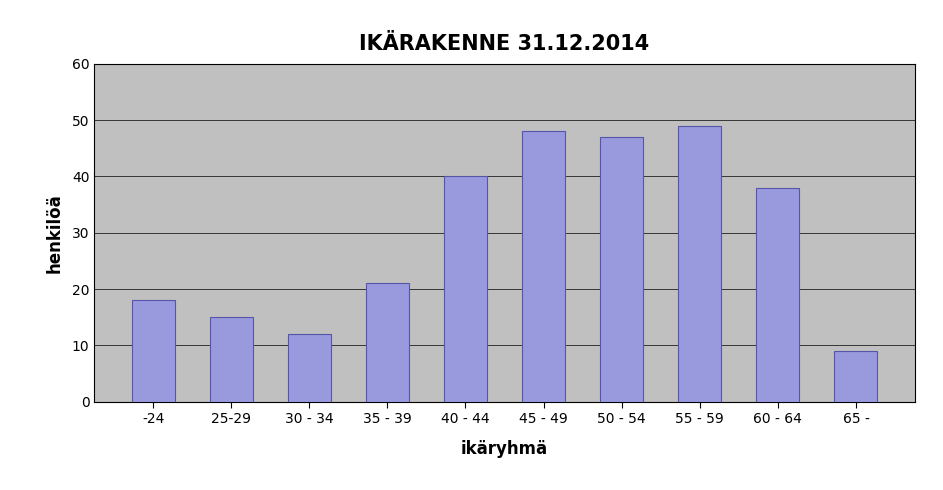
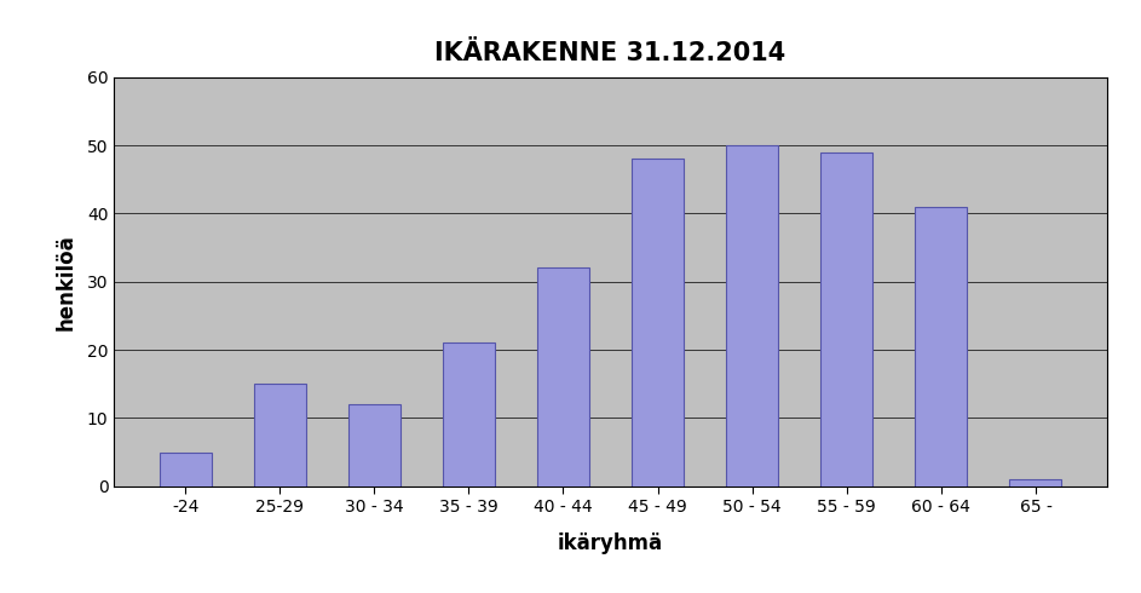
-24: 18 -> 5
40 - 44: 40 -> 32
50 - 54: 47 -> 50
60 - 64: 38 -> 41
65 -: 9 -> 1
